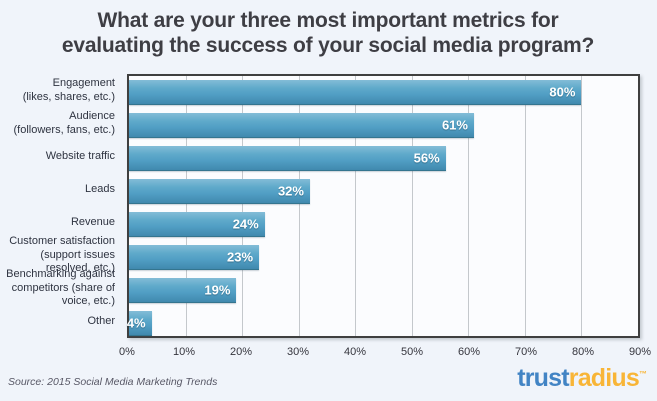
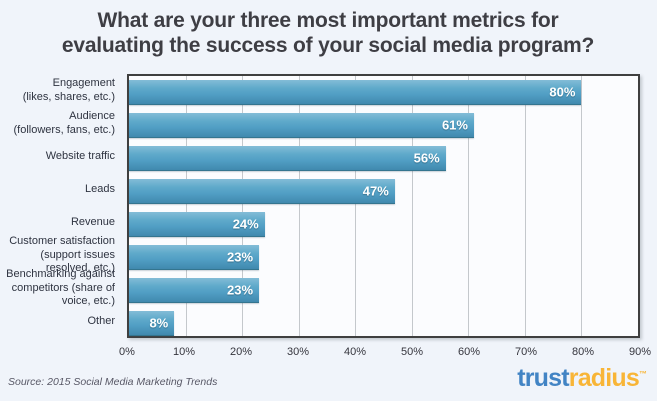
Leads: 32% -> 47%
Benchmarking against competitors (share of voice, etc.): 19% -> 23%
Other: 4% -> 8%
